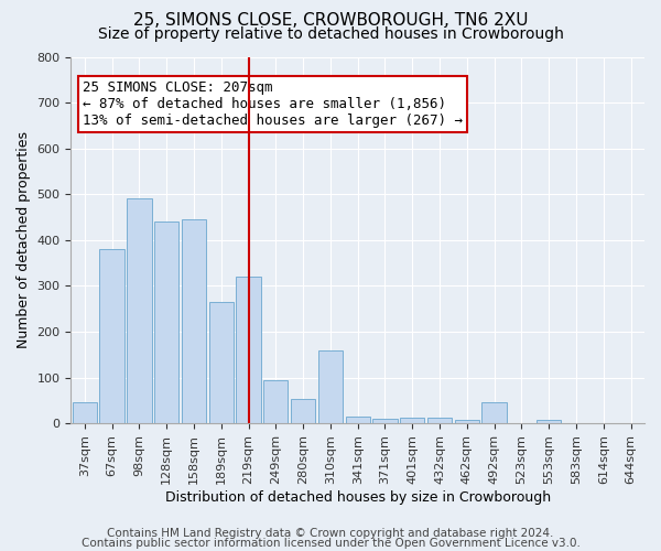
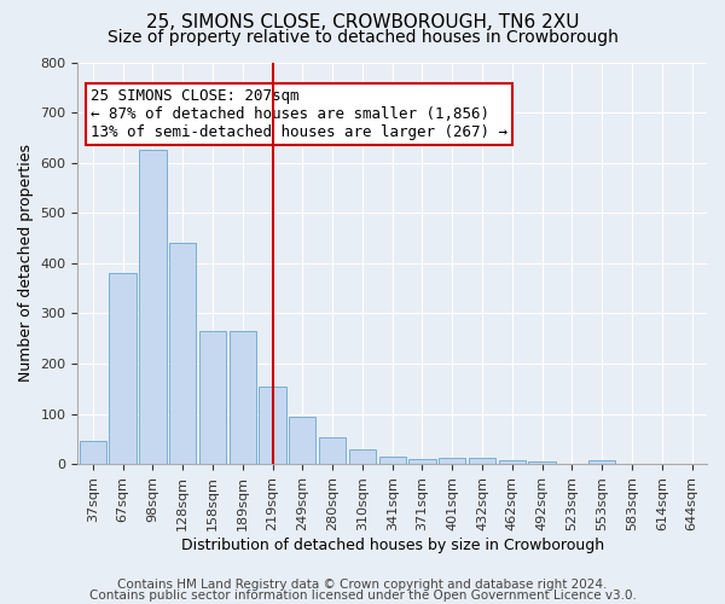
98sqm: 490 -> 625
158sqm: 445 -> 265
219sqm: 320 -> 155
310sqm: 160 -> 30
492sqm: 45 -> 5
